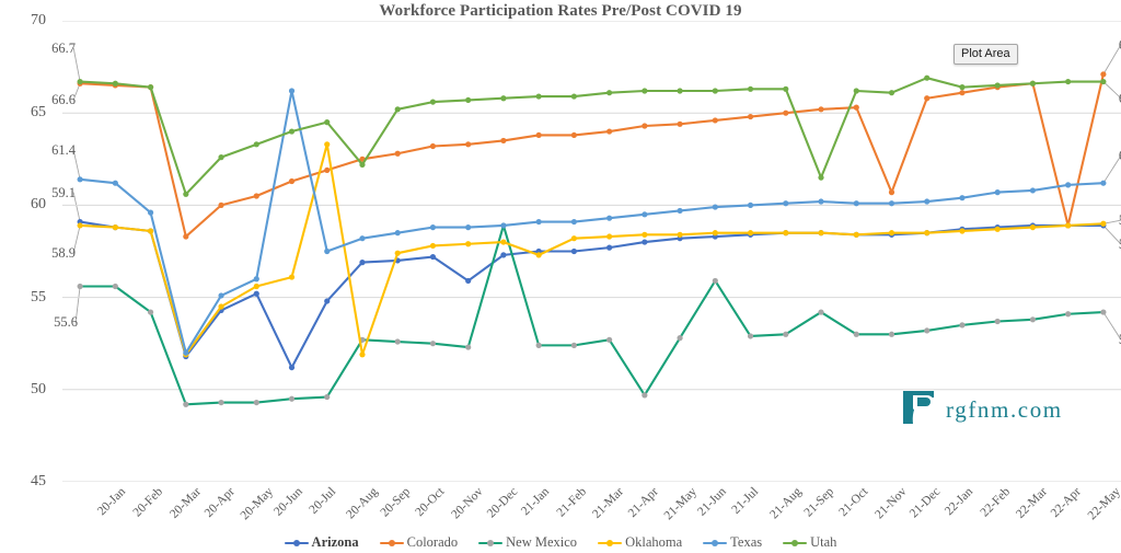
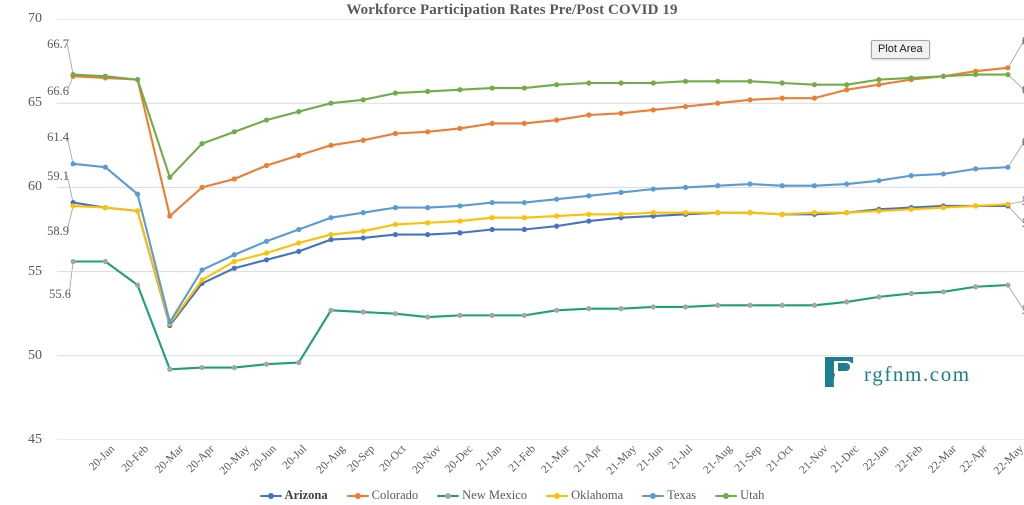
Arizona/20-Jul: 51.2 -> 55.7
Texas/20-Jul: 66.2 -> 56.8
Arizona/20-Aug: 54.8 -> 56.2
Oklahoma/20-Aug: 63.3 -> 56.7
Oklahoma/20-Sep: 51.9 -> 57.2
Utah/20-Sep: 62.2 -> 65.0
Arizona/20-Dec: 55.9 -> 57.2
New Mexico/21-Jan: 58.9 -> 52.4
Oklahoma/21-Feb: 57.3 -> 58.2
New Mexico/21-May: 49.7 -> 52.8
New Mexico/21-Jul: 55.9 -> 52.9
New Mexico/21-Oct: 54.2 -> 53.0
Utah/21-Oct: 61.5 -> 66.3
Colorado/21-Dec: 60.7 -> 65.3
Utah/22-Jan: 66.9 -> 66.1
Colorado/22-May: 58.9 -> 66.9
